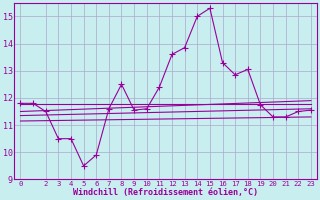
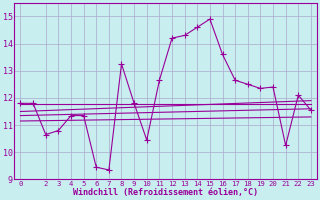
2: 11.50 -> 10.65
3: 10.50 -> 10.80
4: 10.50 -> 11.35
5: 9.50 -> 11.35
6: 9.90 -> 9.45
7: 11.60 -> 9.35
8: 12.50 -> 13.25
9: 11.55 -> 11.80
10: 11.60 -> 10.45
11: 12.40 -> 12.65
12: 13.60 -> 14.20
13: 13.85 -> 14.30
14: 15.00 -> 14.60
15: 15.30 -> 14.90
16: 13.30 -> 13.60
17: 12.85 -> 12.65
18: 13.05 -> 12.50
19: 11.75 -> 12.35
20: 11.30 -> 12.40
21: 11.30 -> 10.25
22: 11.50 -> 12.10
